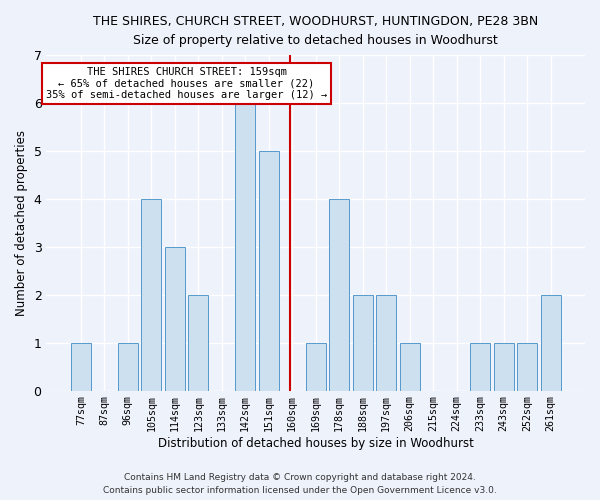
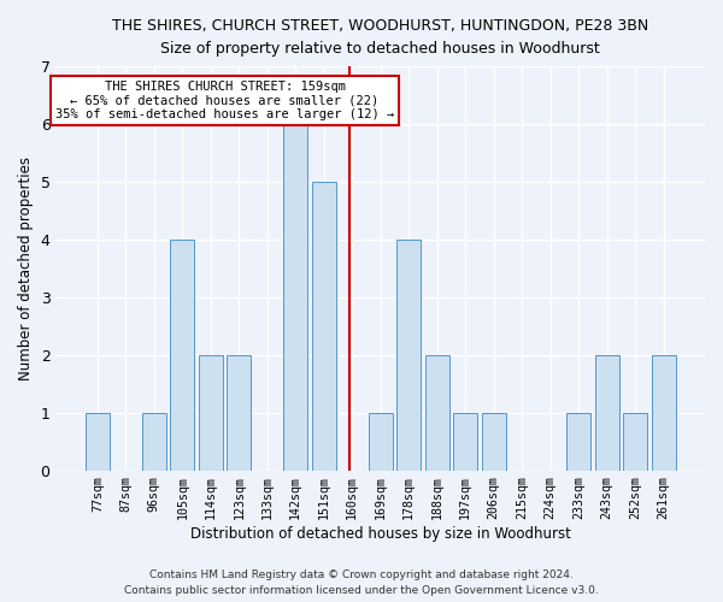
114sqm: 3 -> 2
197sqm: 2 -> 1
243sqm: 1 -> 2
